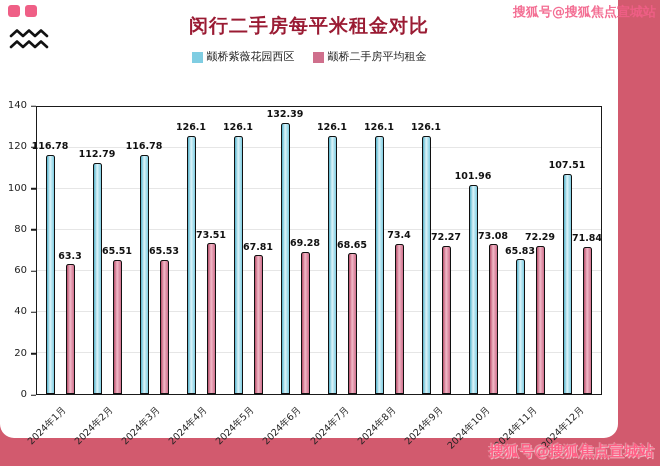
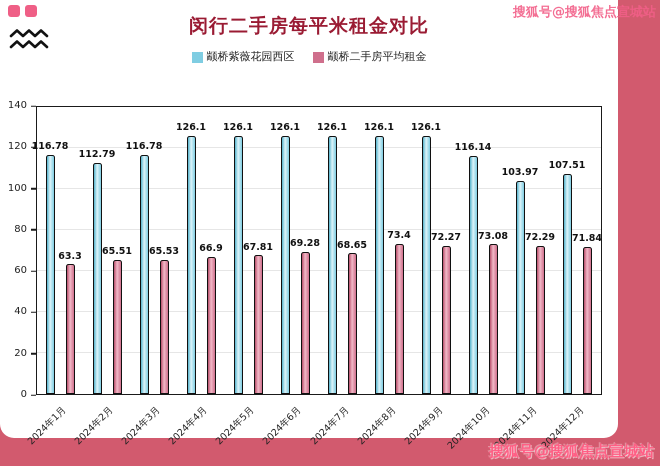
颛桥二手房平均租金/2024年4月: 73.51 -> 66.9
颛桥紫薇花园西区/2024年6月: 132.39 -> 126.1
颛桥紫薇花园西区/2024年10月: 101.96 -> 116.14
颛桥紫薇花园西区/2024年11月: 65.83 -> 103.97
